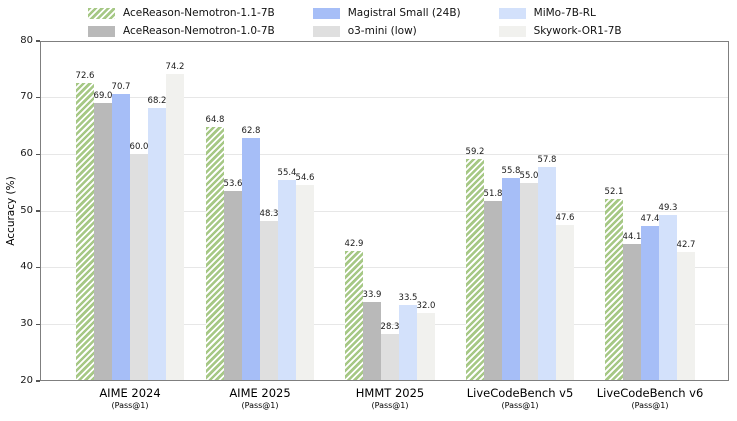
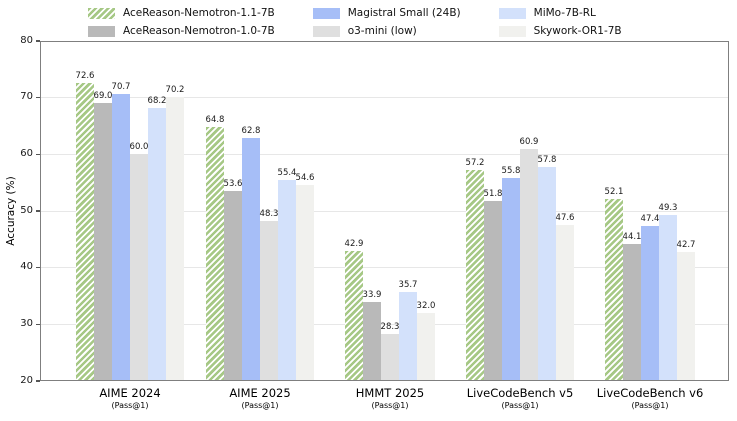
Skywork-OR1-7B/AIME 2024: 74.2 -> 70.2
MiMo-7B-RL/HMMT 2025: 33.5 -> 35.7
AceReason-Nemotron-1.1-7B/LiveCodeBench v5: 59.2 -> 57.2
o3-mini (low)/LiveCodeBench v5: 55.0 -> 60.9
